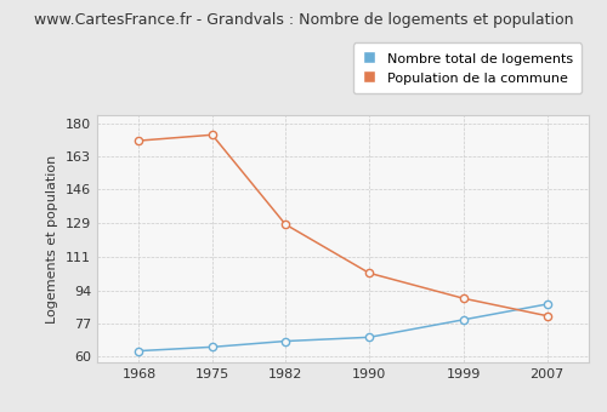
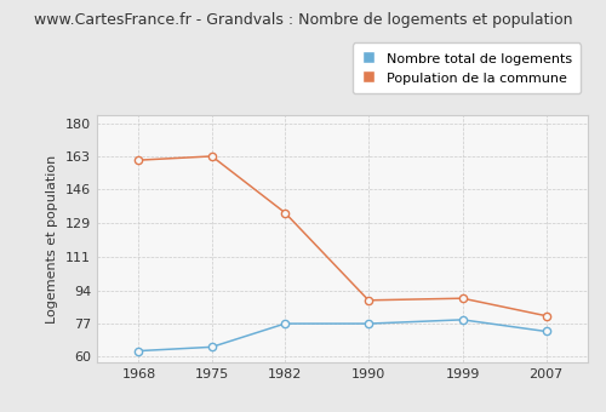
Population de la commune/1968: 171 -> 161
Population de la commune/1975: 174 -> 163
Nombre total de logements/1982: 68 -> 77
Population de la commune/1982: 128 -> 134
Nombre total de logements/1990: 70 -> 77
Population de la commune/1990: 103 -> 89
Nombre total de logements/2007: 87 -> 73
